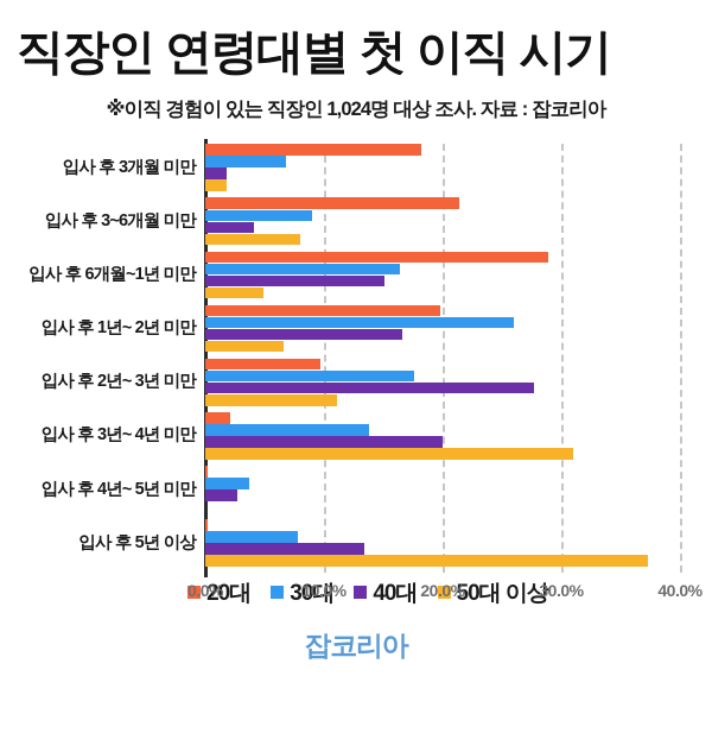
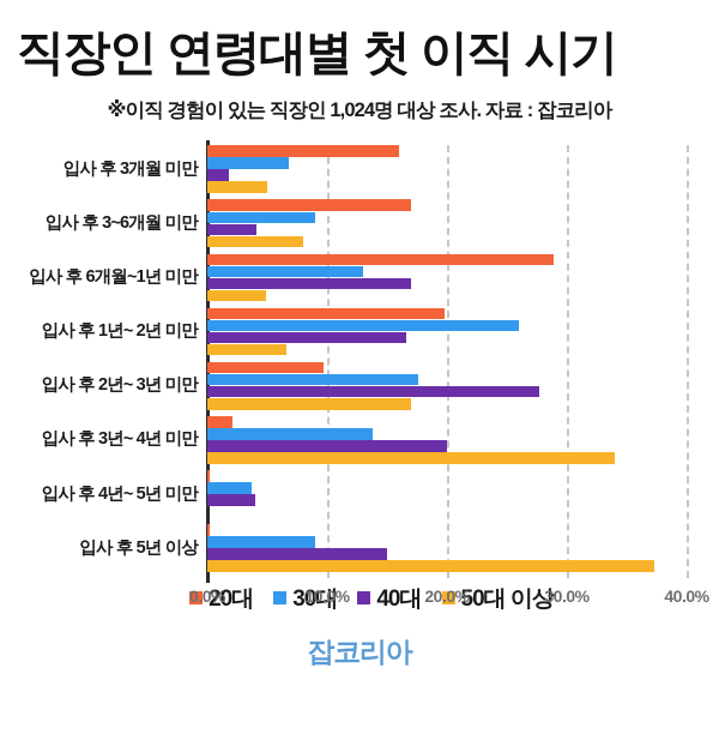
20대/입사 후 3개월 미만: 18% -> 16%
50대 이상/입사 후 3개월 미만: 2% -> 5%
20대/입사 후 3~6개월 미만: 21% -> 17%
30대/입사 후 6개월~1년 미만: 16% -> 13%
40대/입사 후 6개월~1년 미만: 15% -> 17%
50대 이상/입사 후 2년~ 3년 미만: 11% -> 17%
50대 이상/입사 후 3년~ 4년 미만: 31% -> 34%
40대/입사 후 4년~ 5년 미만: 3% -> 4%
30대/입사 후 5년 이상: 8% -> 9%
40대/입사 후 5년 이상: 13% -> 15%
